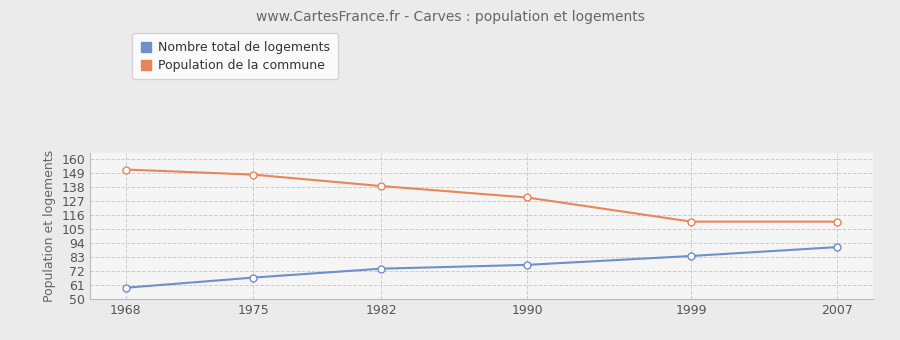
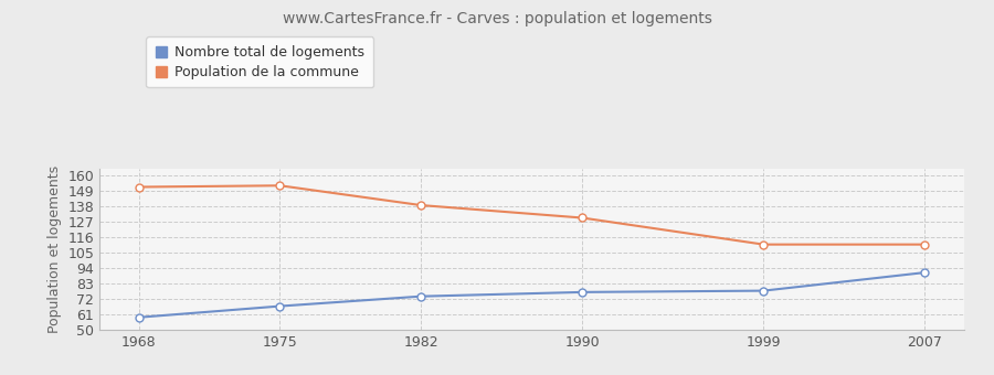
Population de la commune/1975: 148 -> 153
Nombre total de logements/1999: 84 -> 78
